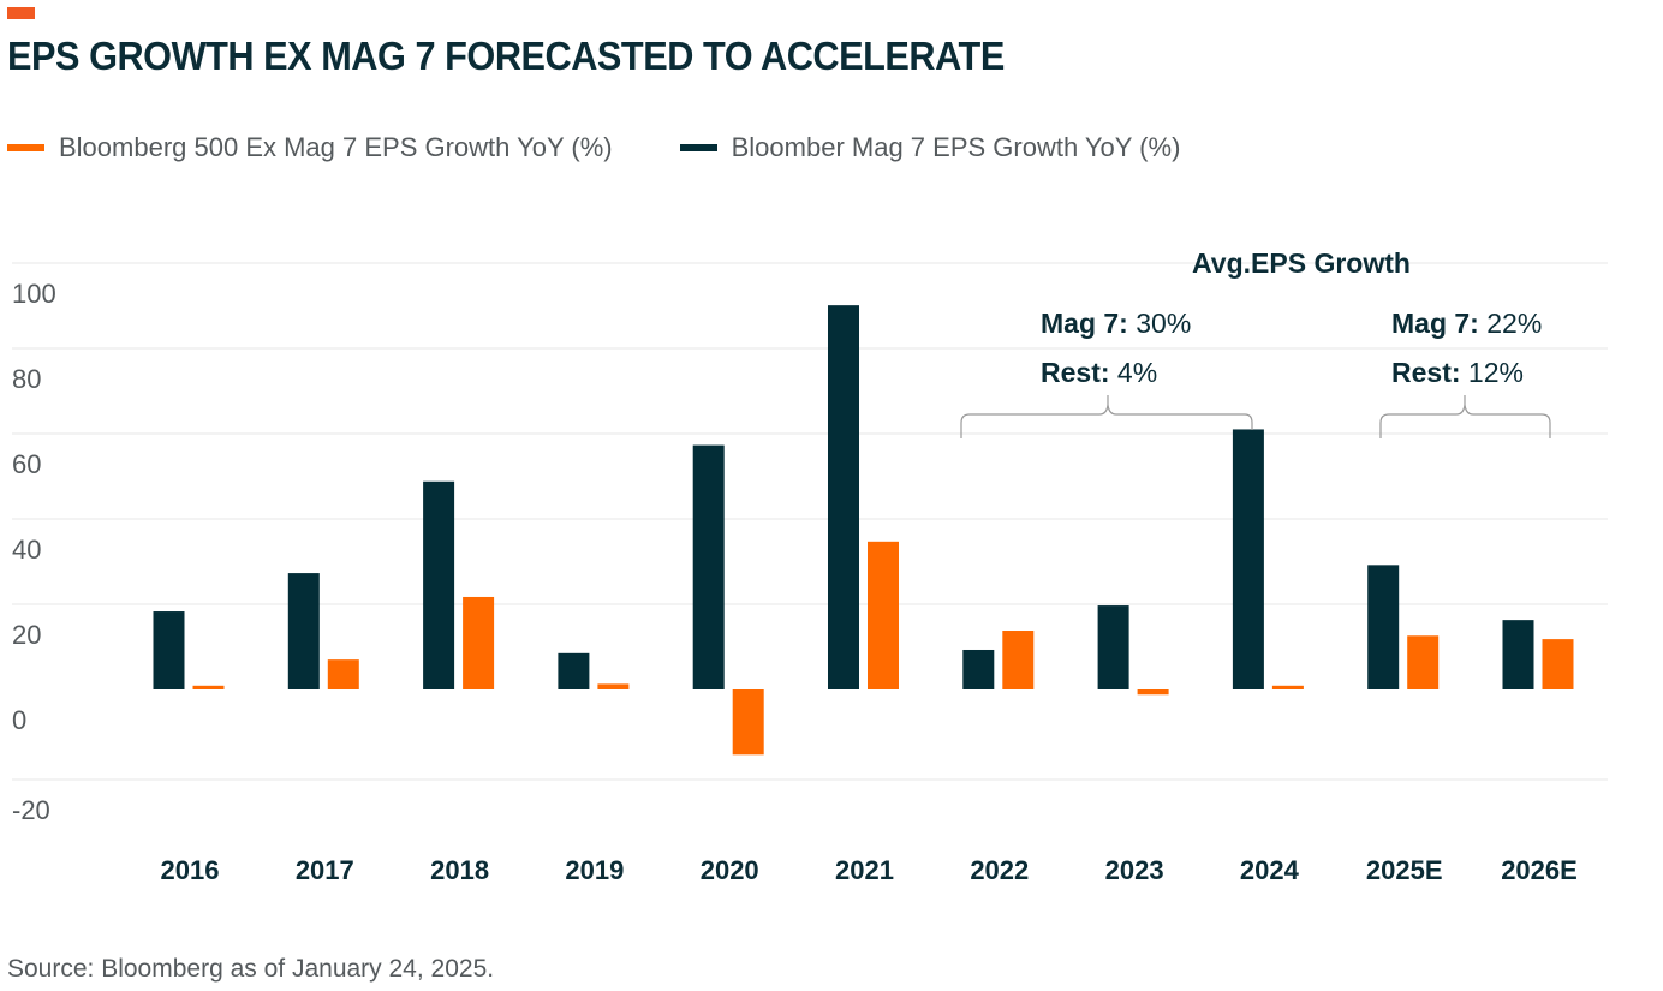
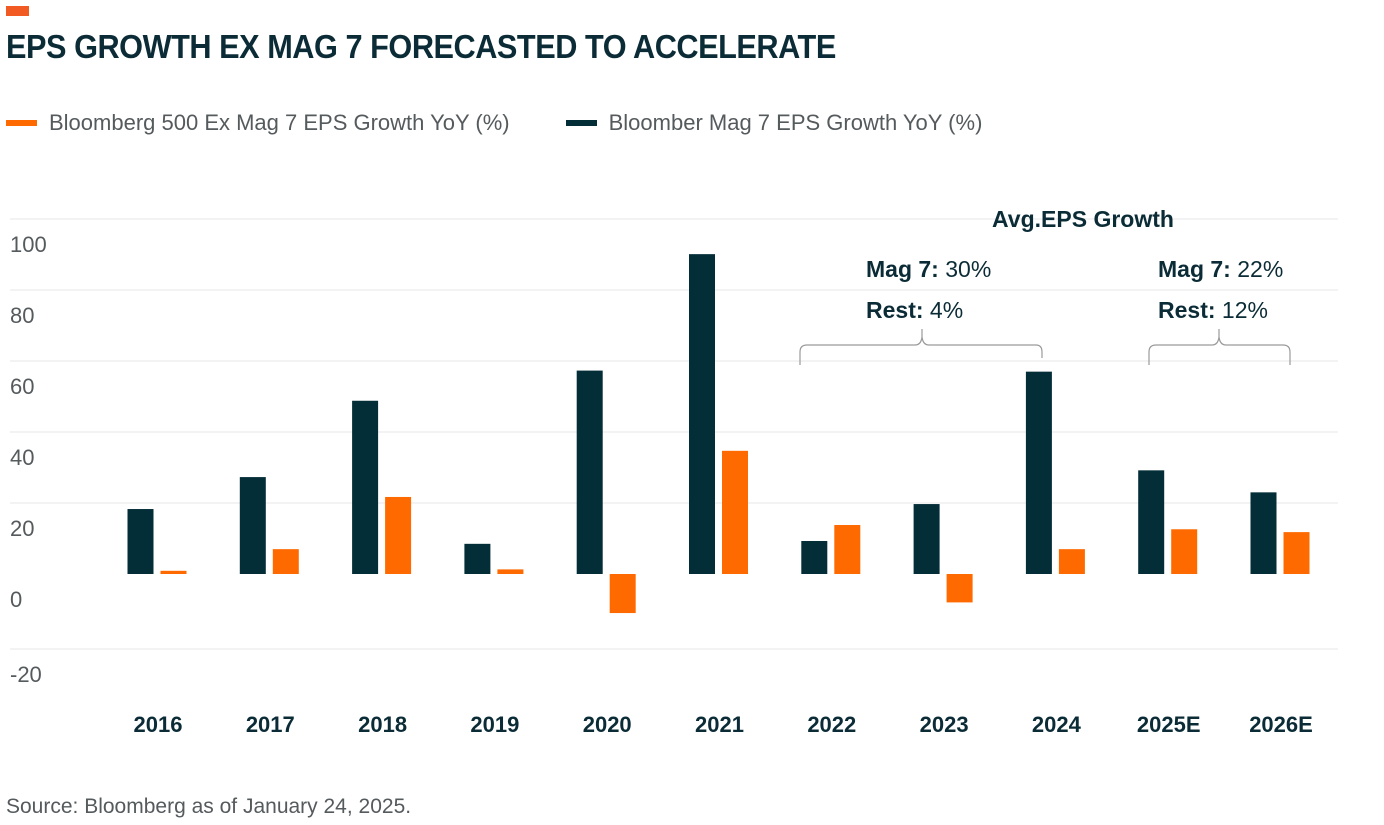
Bloomberg 500 Ex Mag 7 EPS Growth YoY (%)/2020: -15 -> -11
Bloomberg 500 Ex Mag 7 EPS Growth YoY (%)/2023: -1 -> -8
Bloomber Mag 7 EPS Growth YoY (%)/2024: 61 -> 57
Bloomberg 500 Ex Mag 7 EPS Growth YoY (%)/2024: 1 -> 7
Bloomber Mag 7 EPS Growth YoY (%)/2026E: 16 -> 23
